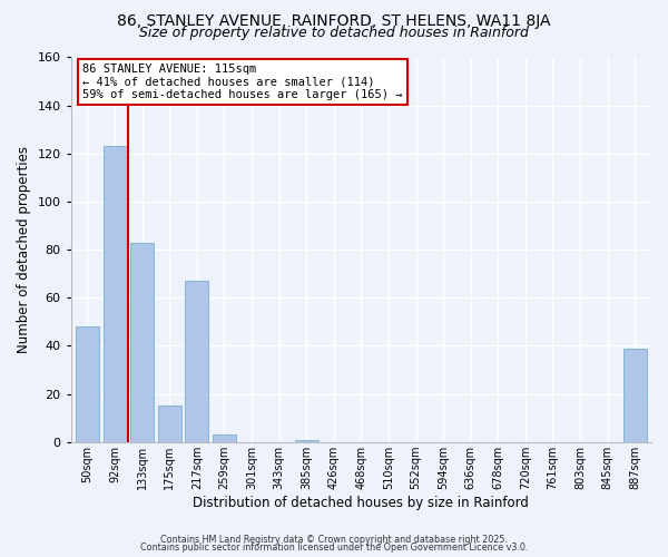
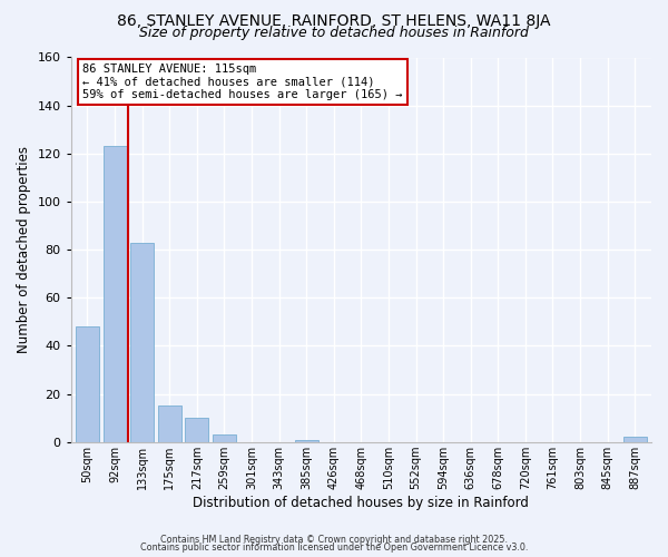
217sqm: 67 -> 10
887sqm: 39 -> 2
